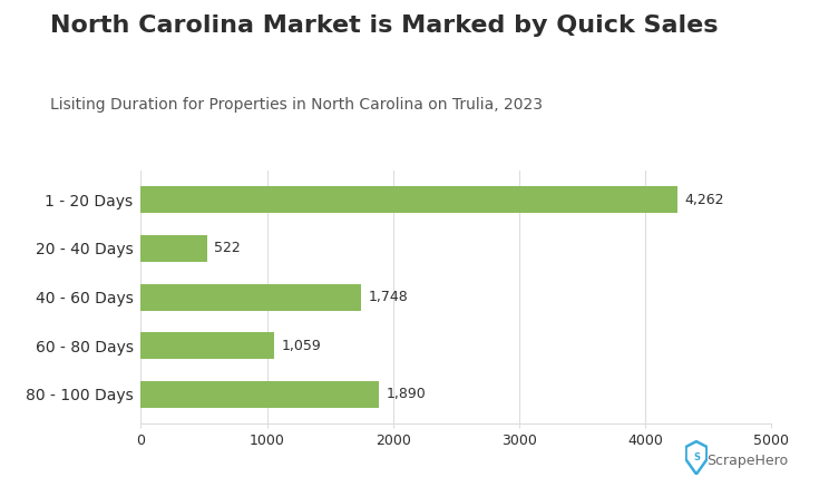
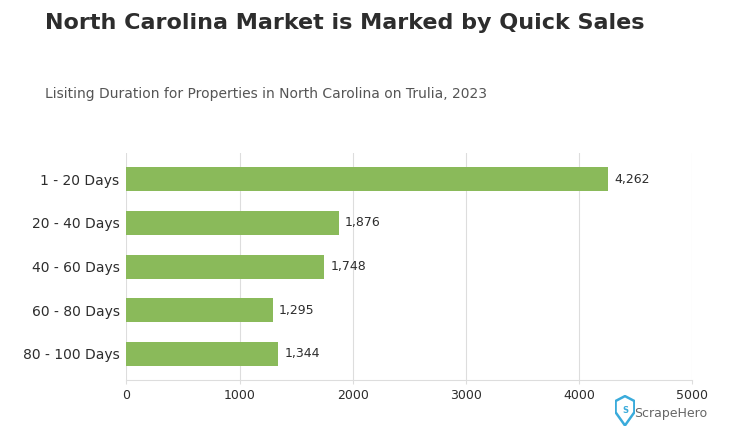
20 - 40 Days: 522 -> 1,876
60 - 80 Days: 1,059 -> 1,295
80 - 100 Days: 1,890 -> 1,344
